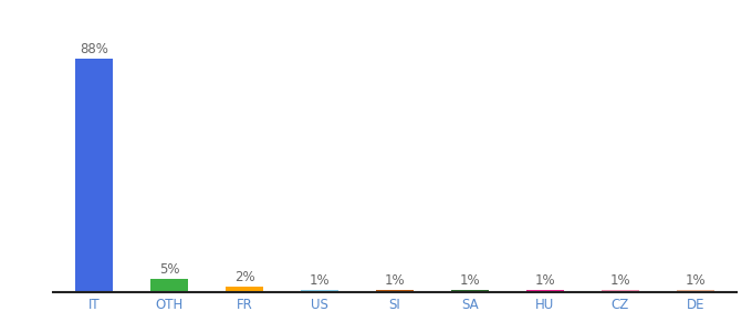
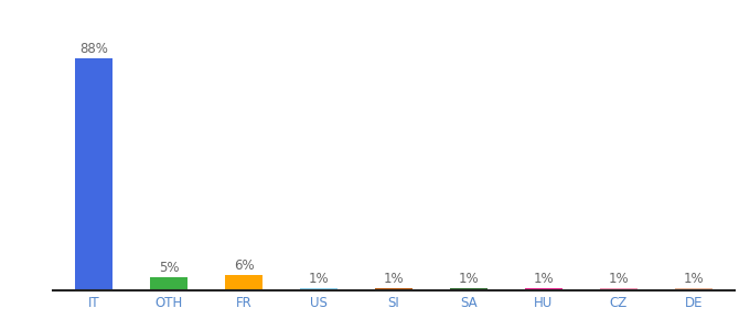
FR: 2% -> 6%
